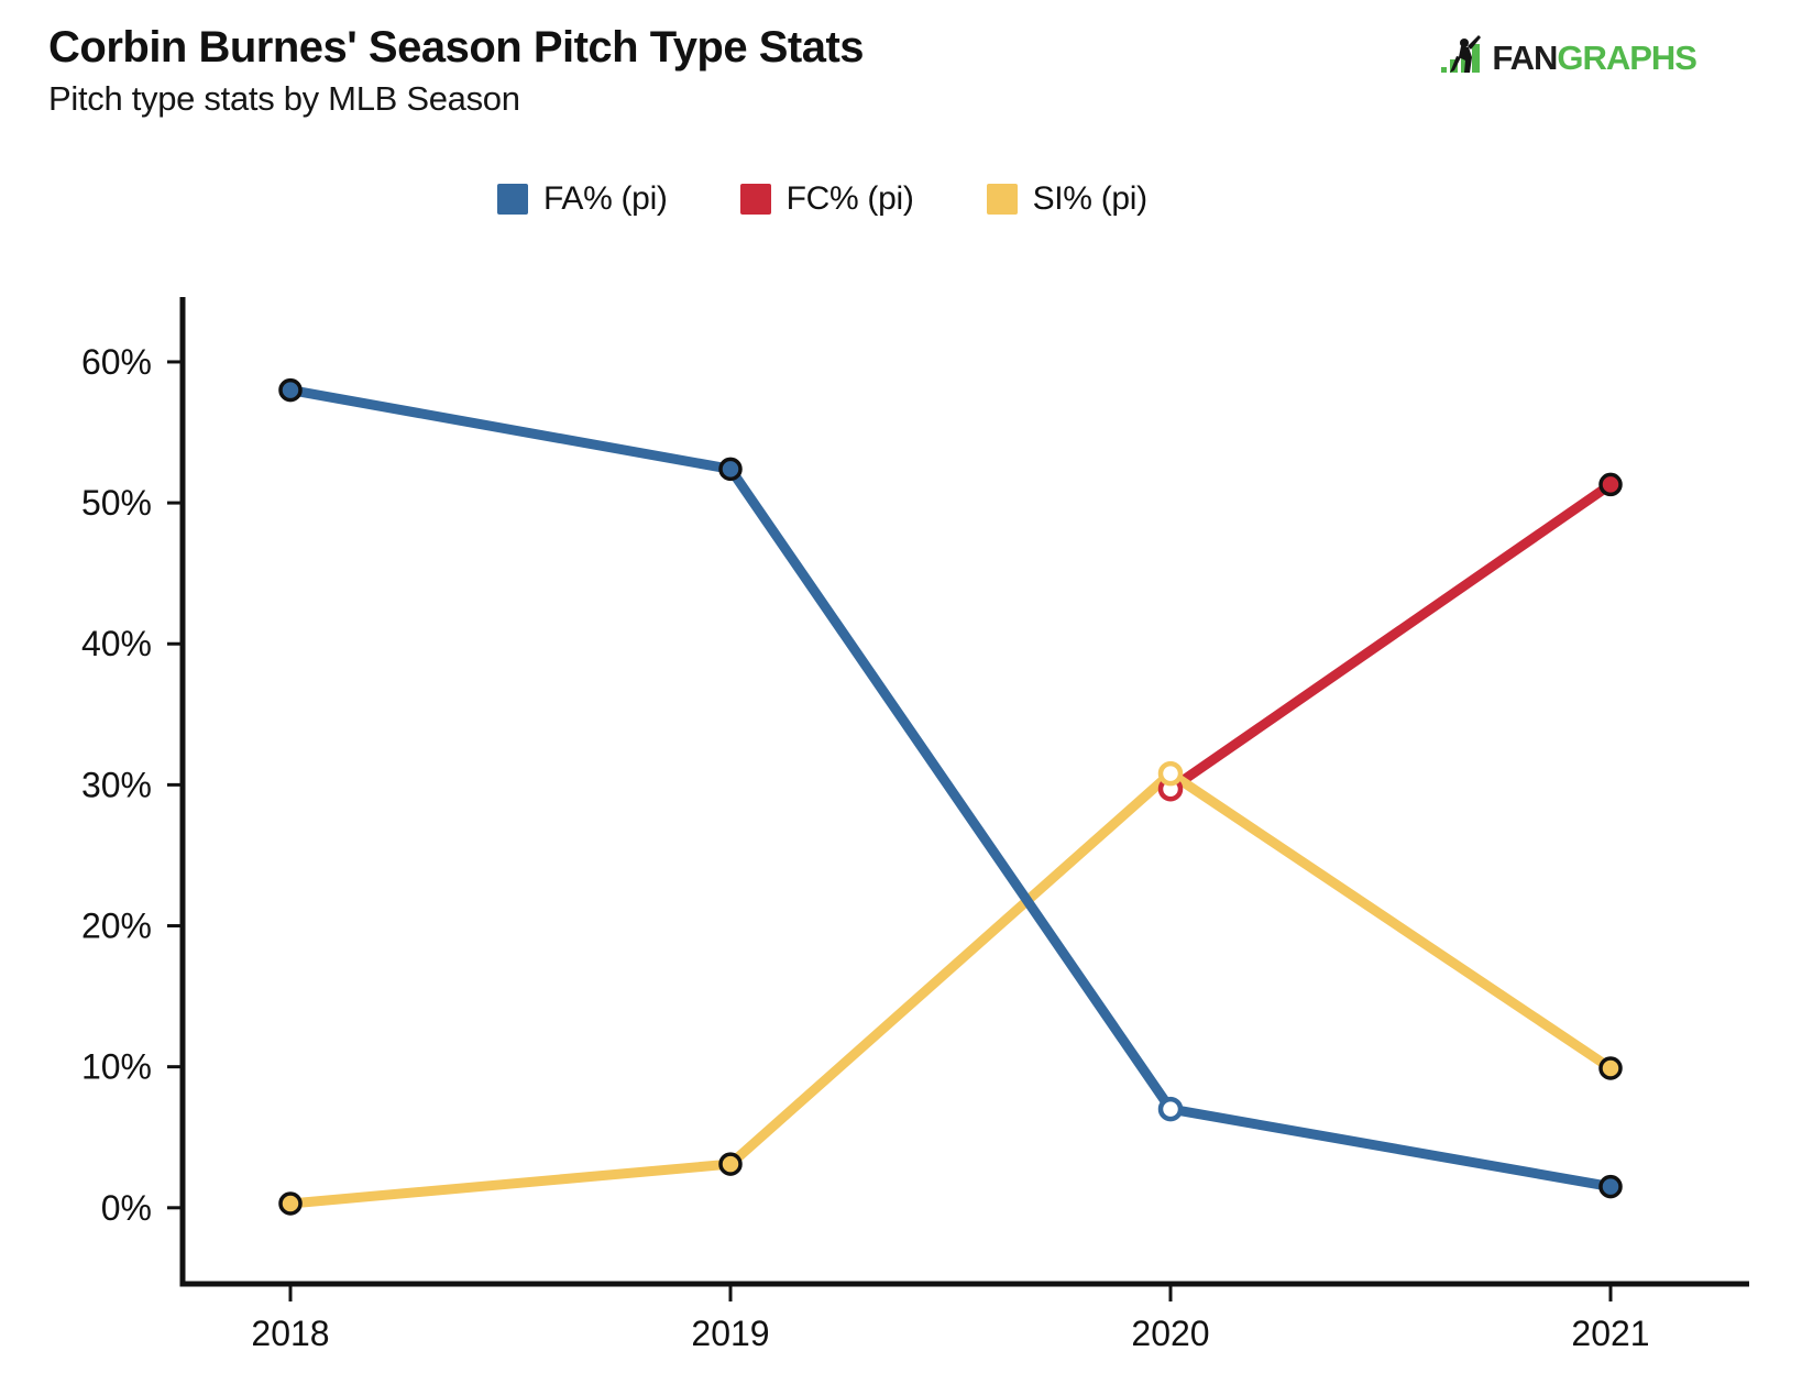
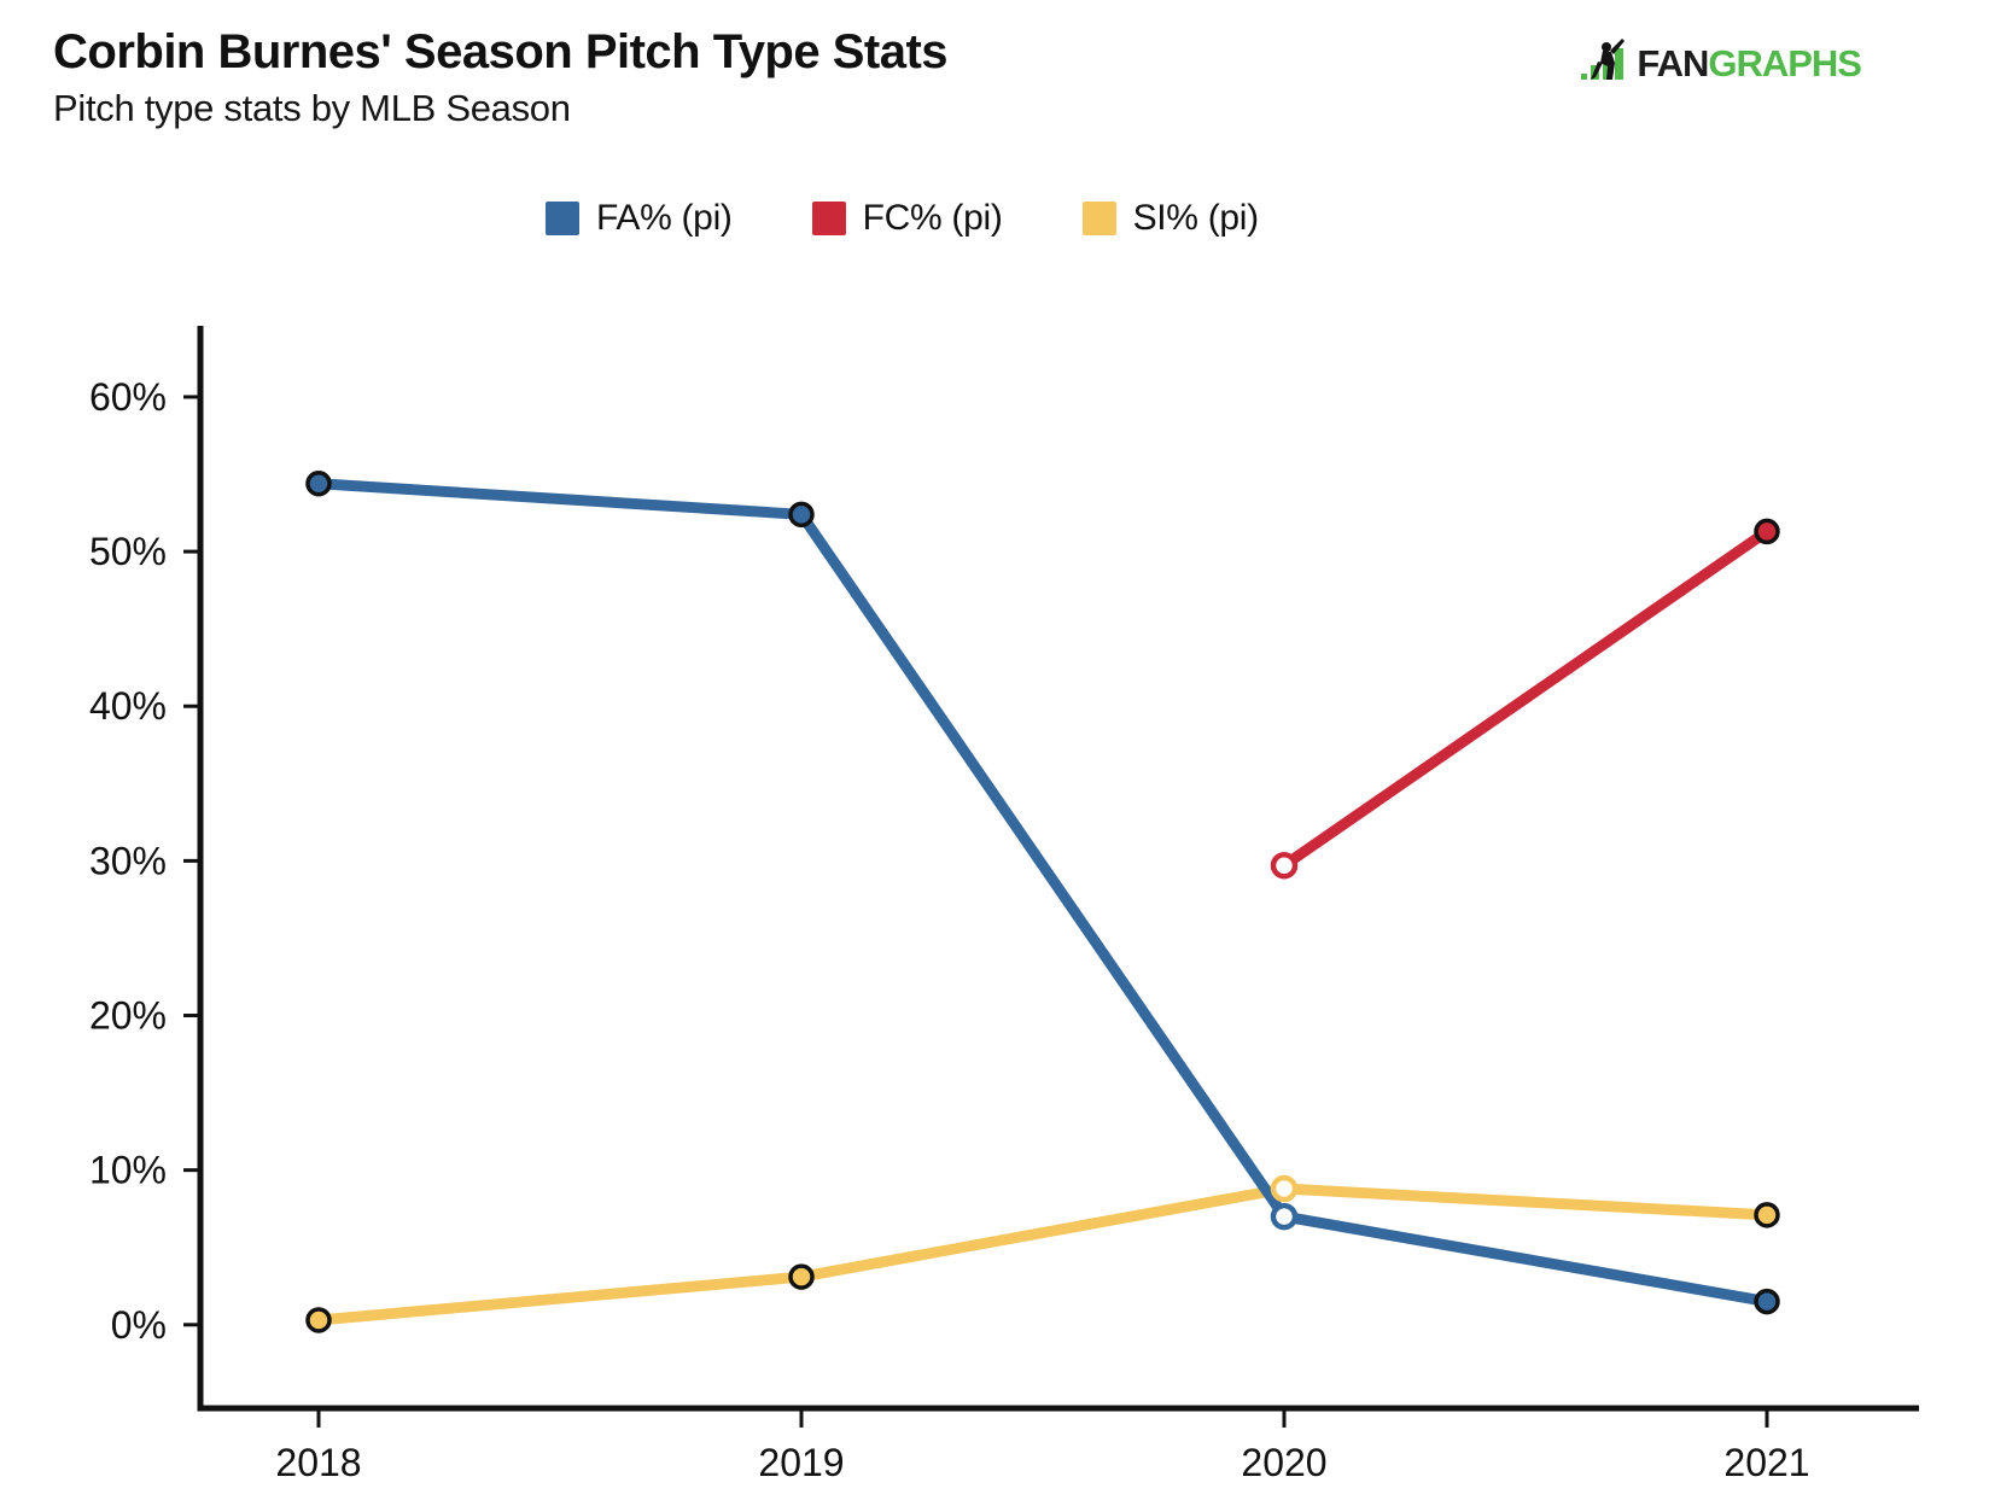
FA% (pi)/2018: 58.0% -> 54.4%
SI% (pi)/2020: 30.8% -> 8.8%
SI% (pi)/2021: 9.9% -> 7.1%
